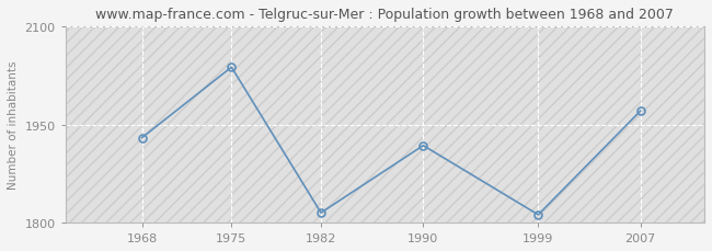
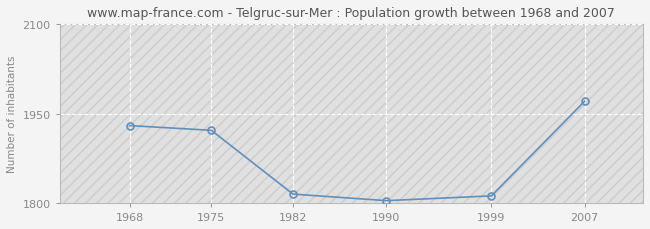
1975: 2038 -> 1922
1990: 1918 -> 1804
